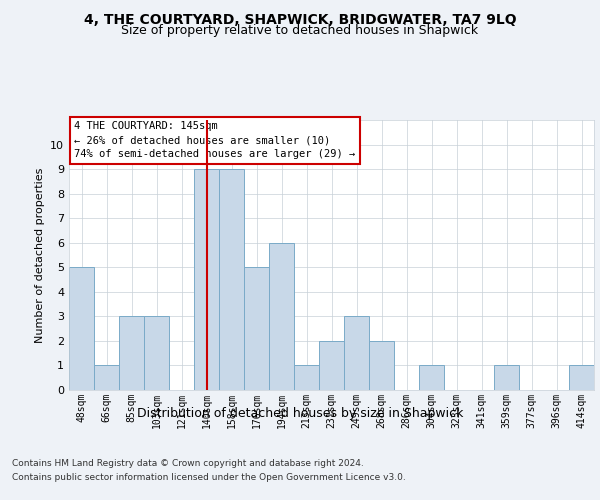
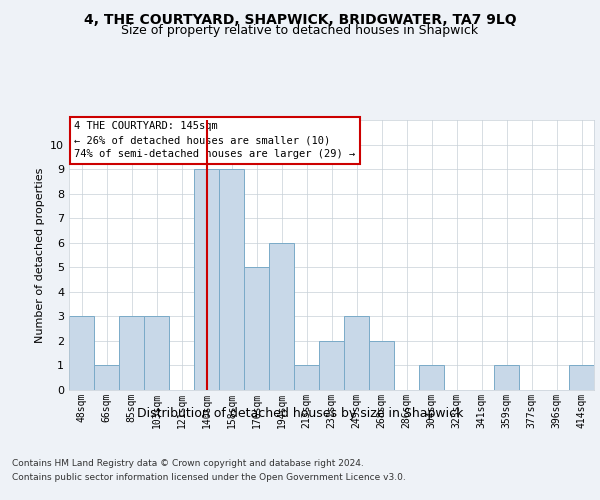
48sqm: 5 -> 3
